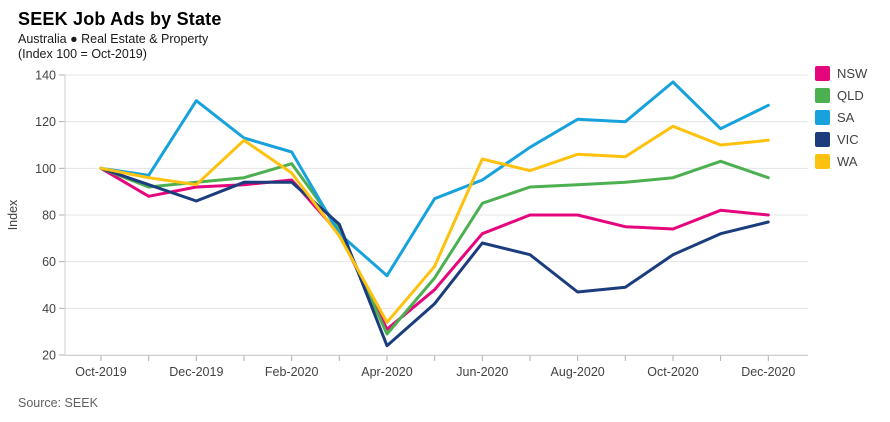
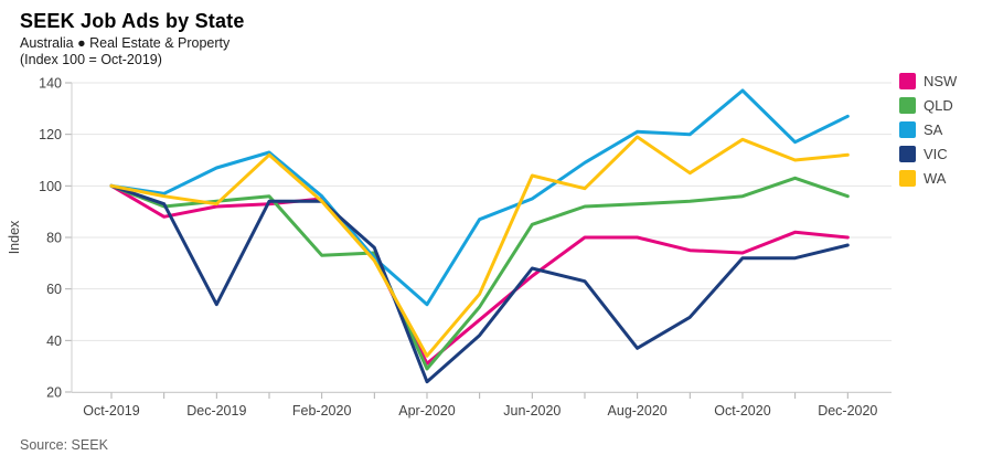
SA/Dec-2019: 129 -> 107
VIC/Dec-2019: 86 -> 54
QLD/Feb-2020: 102 -> 73
SA/Feb-2020: 107 -> 96
WA/Feb-2020: 98 -> 94
NSW/Jun-2020: 72 -> 65
VIC/Aug-2020: 47 -> 37
WA/Aug-2020: 106 -> 119
VIC/Oct-2020: 63 -> 72
